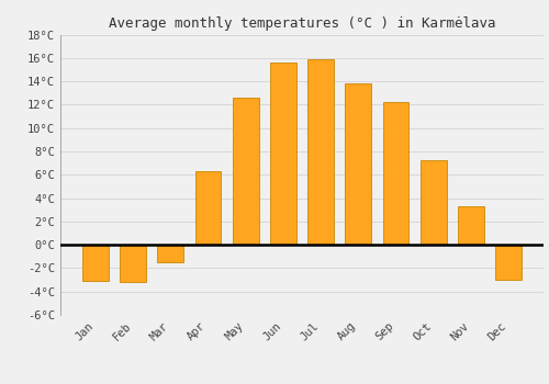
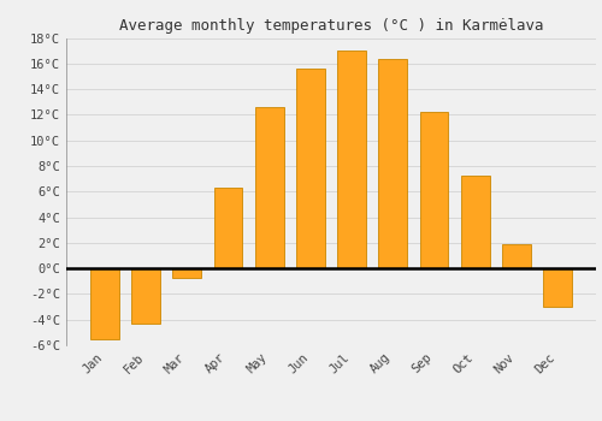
Jan: -3.1°C -> -5.5°C
Feb: -3.2°C -> -4.3°C
Mar: -1.5°C -> -0.7°C
Jul: 15.9°C -> 17.0°C
Aug: 13.8°C -> 16.4°C
Nov: 3.3°C -> 1.9°C
